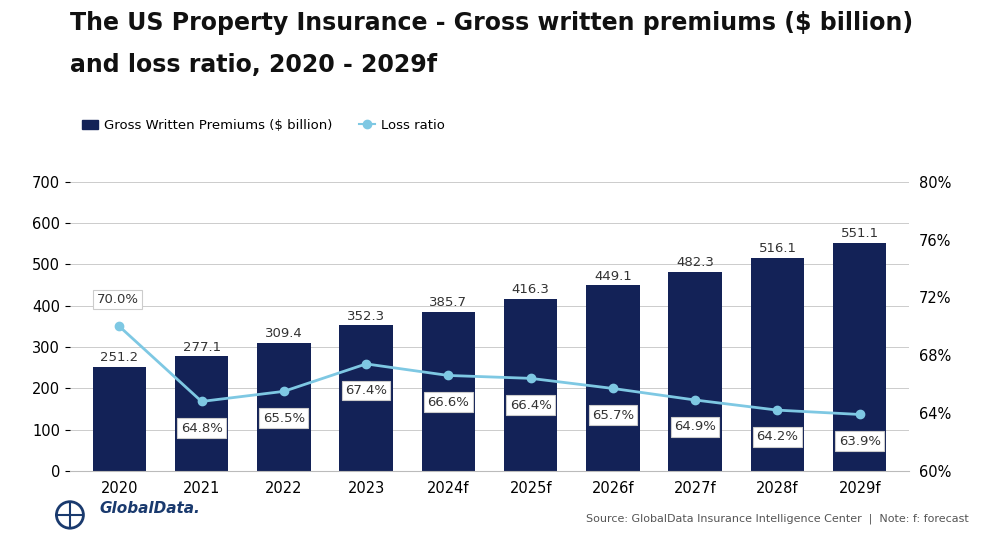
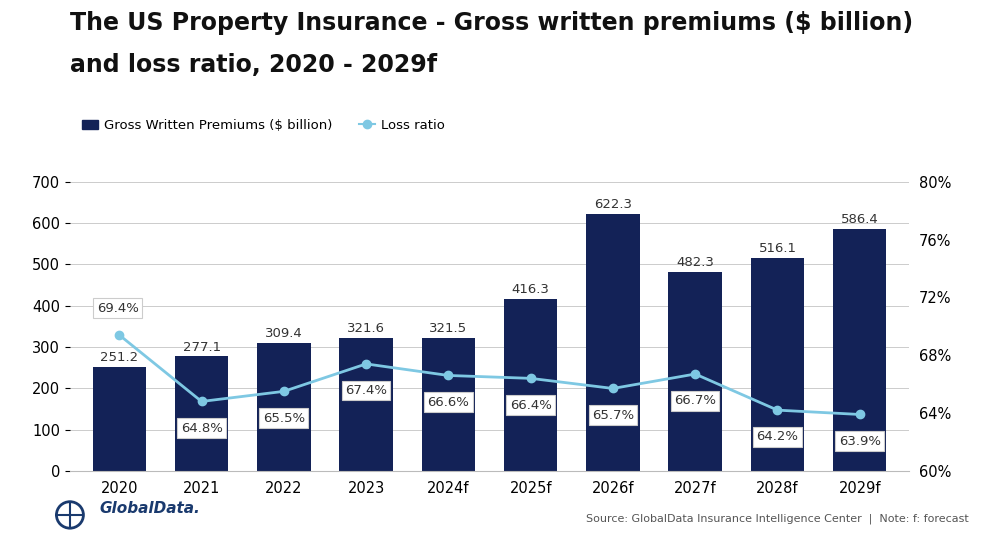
Loss ratio/2020: 70.0% -> 69.4%
Gross Written Premiums ($ billion)/2023: 352.3 -> 321.6
Gross Written Premiums ($ billion)/2024f: 385.7 -> 321.5
Gross Written Premiums ($ billion)/2026f: 449.1 -> 622.3
Loss ratio/2027f: 64.9% -> 66.7%
Gross Written Premiums ($ billion)/2029f: 551.1 -> 586.4
